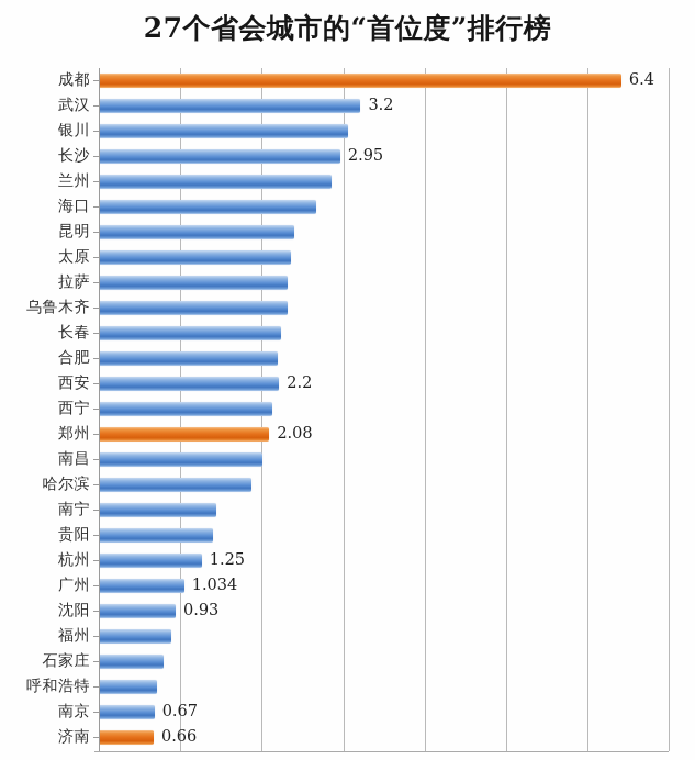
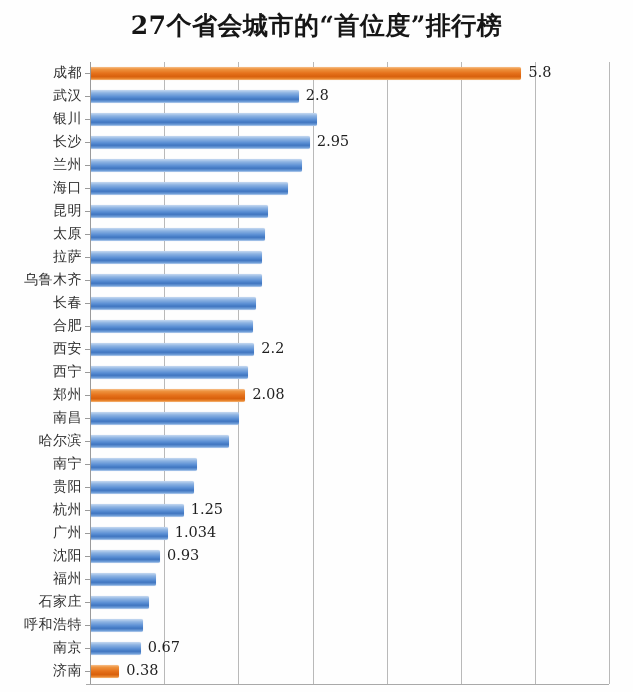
成都: 6.4 -> 5.8
武汉: 3.2 -> 2.8
济南: 0.66 -> 0.38
